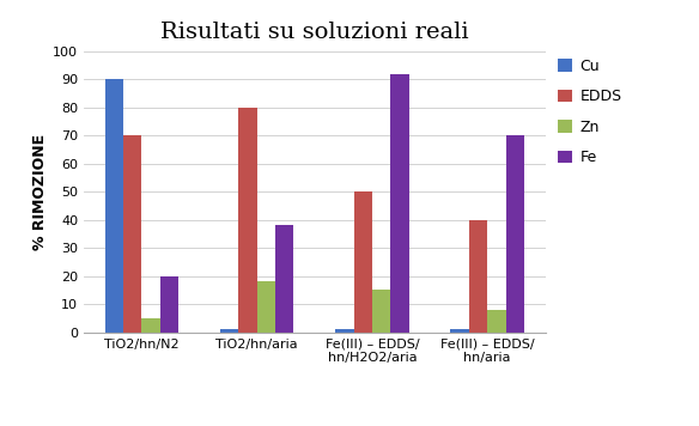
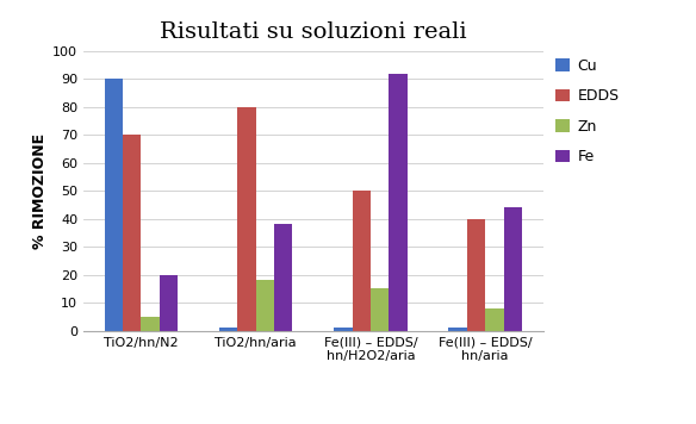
Fe/Fe(III) – EDDS/ hn/aria: 70 -> 44
